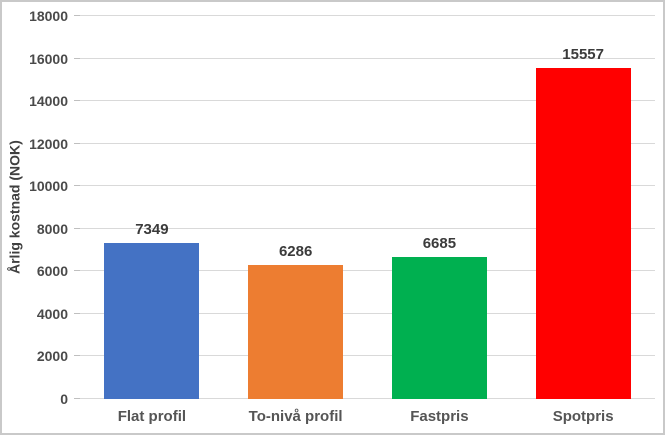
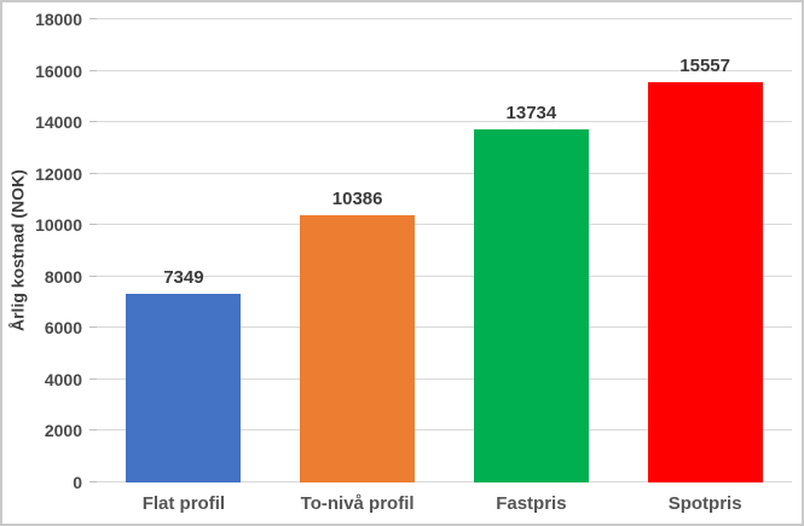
To-nivå profil: 6286 -> 10386
Fastpris: 6685 -> 13734
